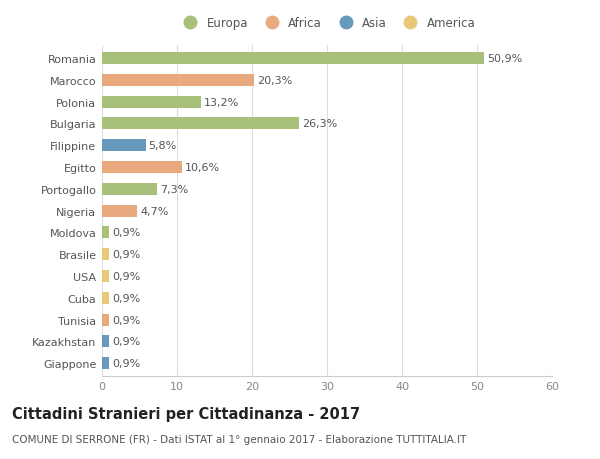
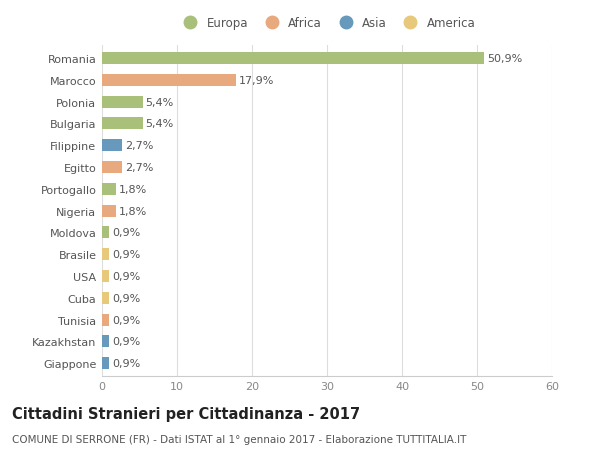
Marocco: 20,3% -> 17,9%
Polonia: 13,2% -> 5,4%
Bulgaria: 26,3% -> 5,4%
Filippine: 5,8% -> 2,7%
Egitto: 10,6% -> 2,7%
Portogallo: 7,3% -> 1,8%
Nigeria: 4,7% -> 1,8%
